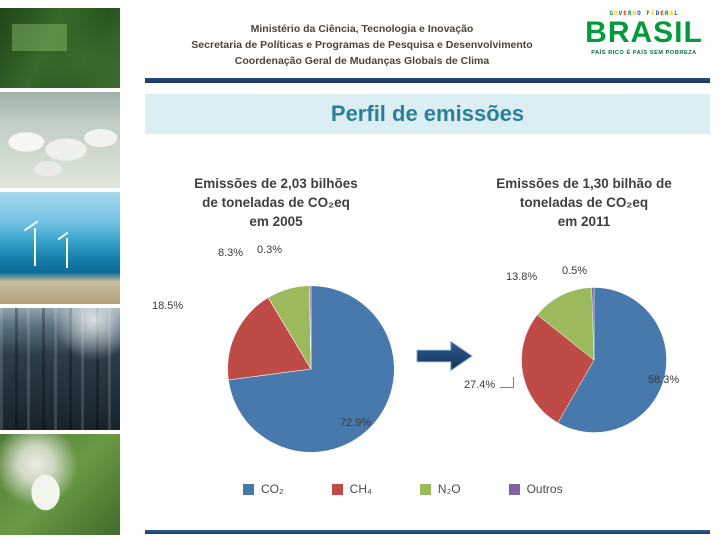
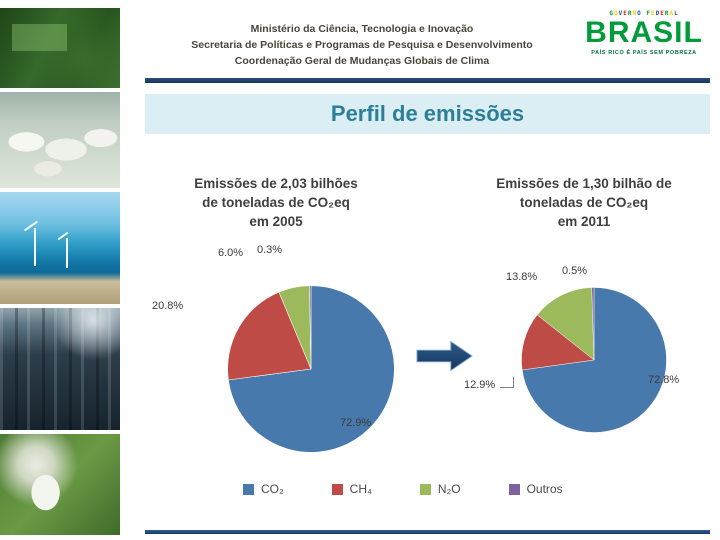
Emissões de 2,03 bilhões de toneladas de CO₂eq em 2005/CH₄: 18.5% -> 20.8%
Emissões de 2,03 bilhões de toneladas de CO₂eq em 2005/N₂O: 8.3% -> 6.0%
Emissões de 1,30 bilhão de toneladas de CO₂eq em 2011/CO₂: 58.3% -> 72.8%
Emissões de 1,30 bilhão de toneladas de CO₂eq em 2011/CH₄: 27.4% -> 12.9%
